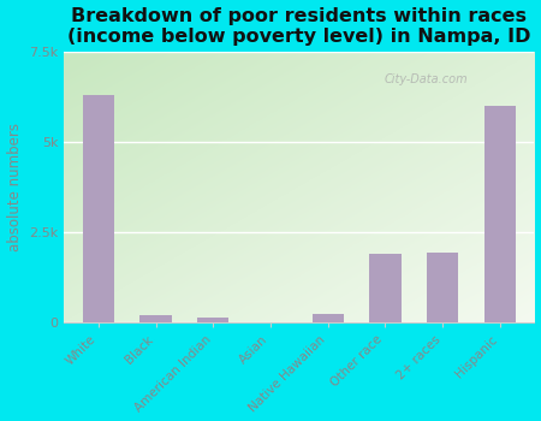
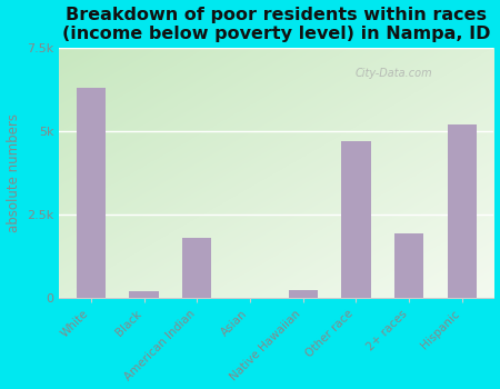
American Indian: 0.15k -> 1.80k
Other race: 1.90k -> 4.70k
Hispanic: 6.00k -> 5.20k
